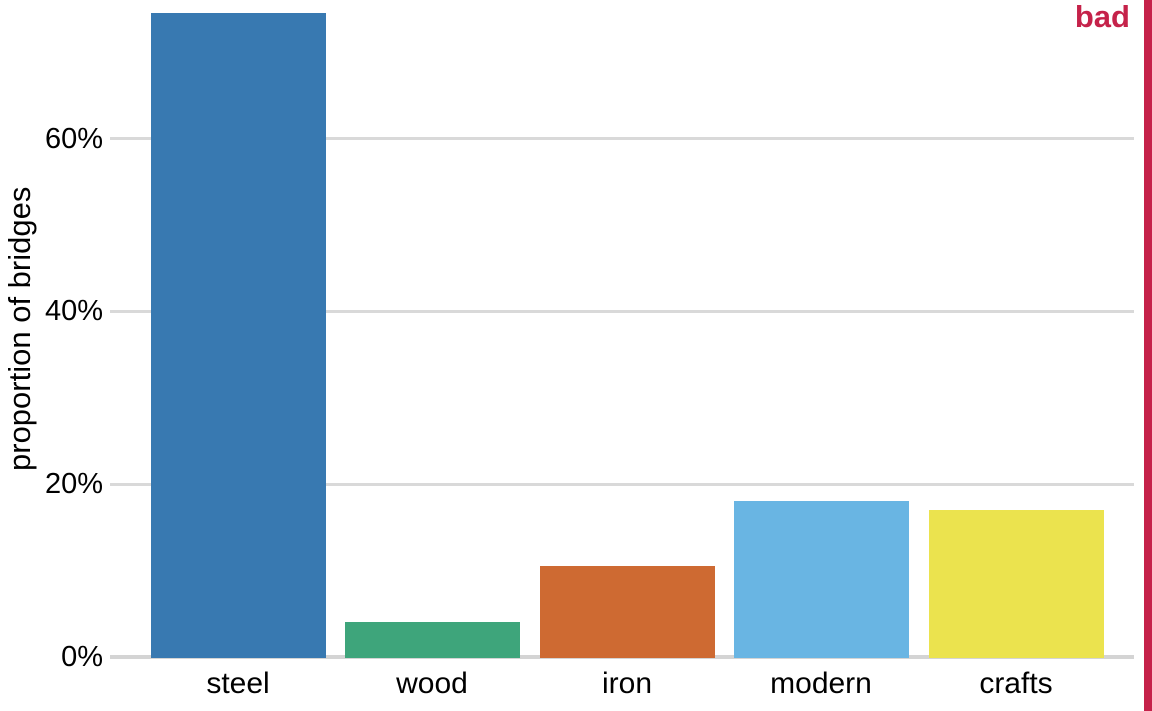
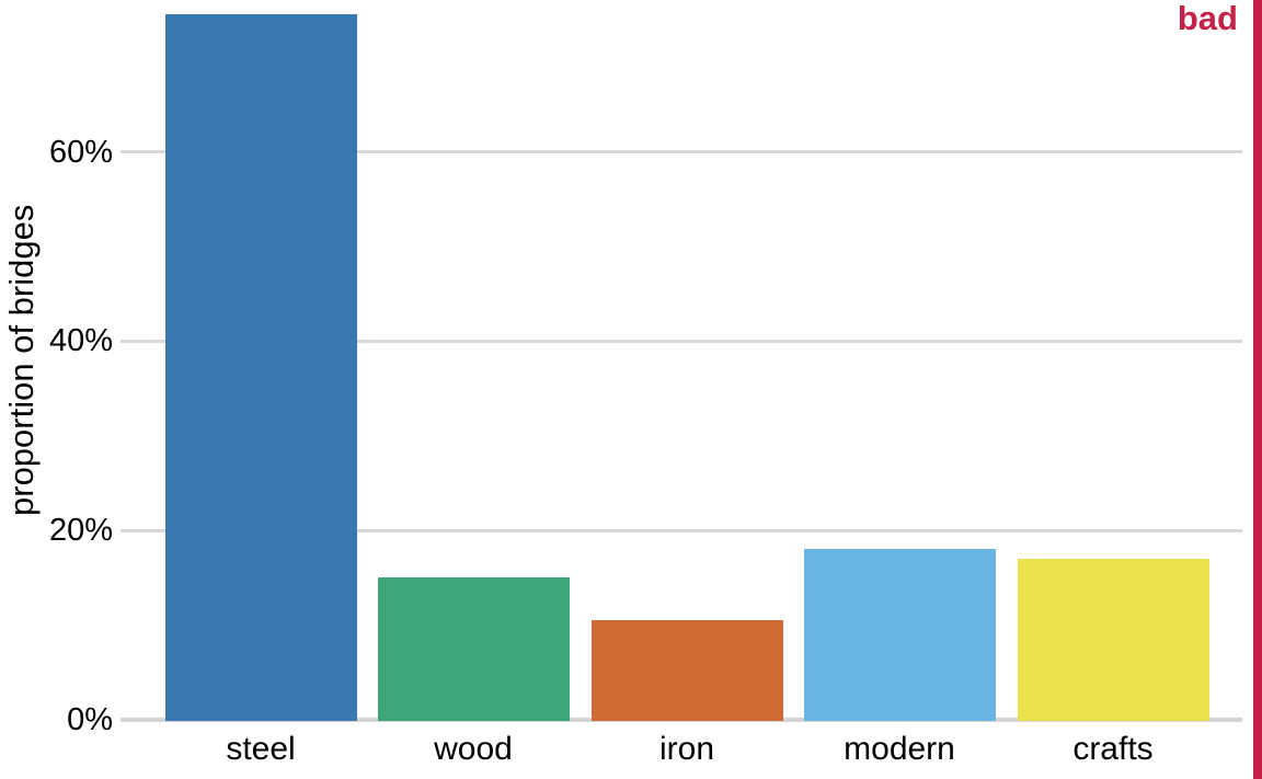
wood: 4% -> 15%
